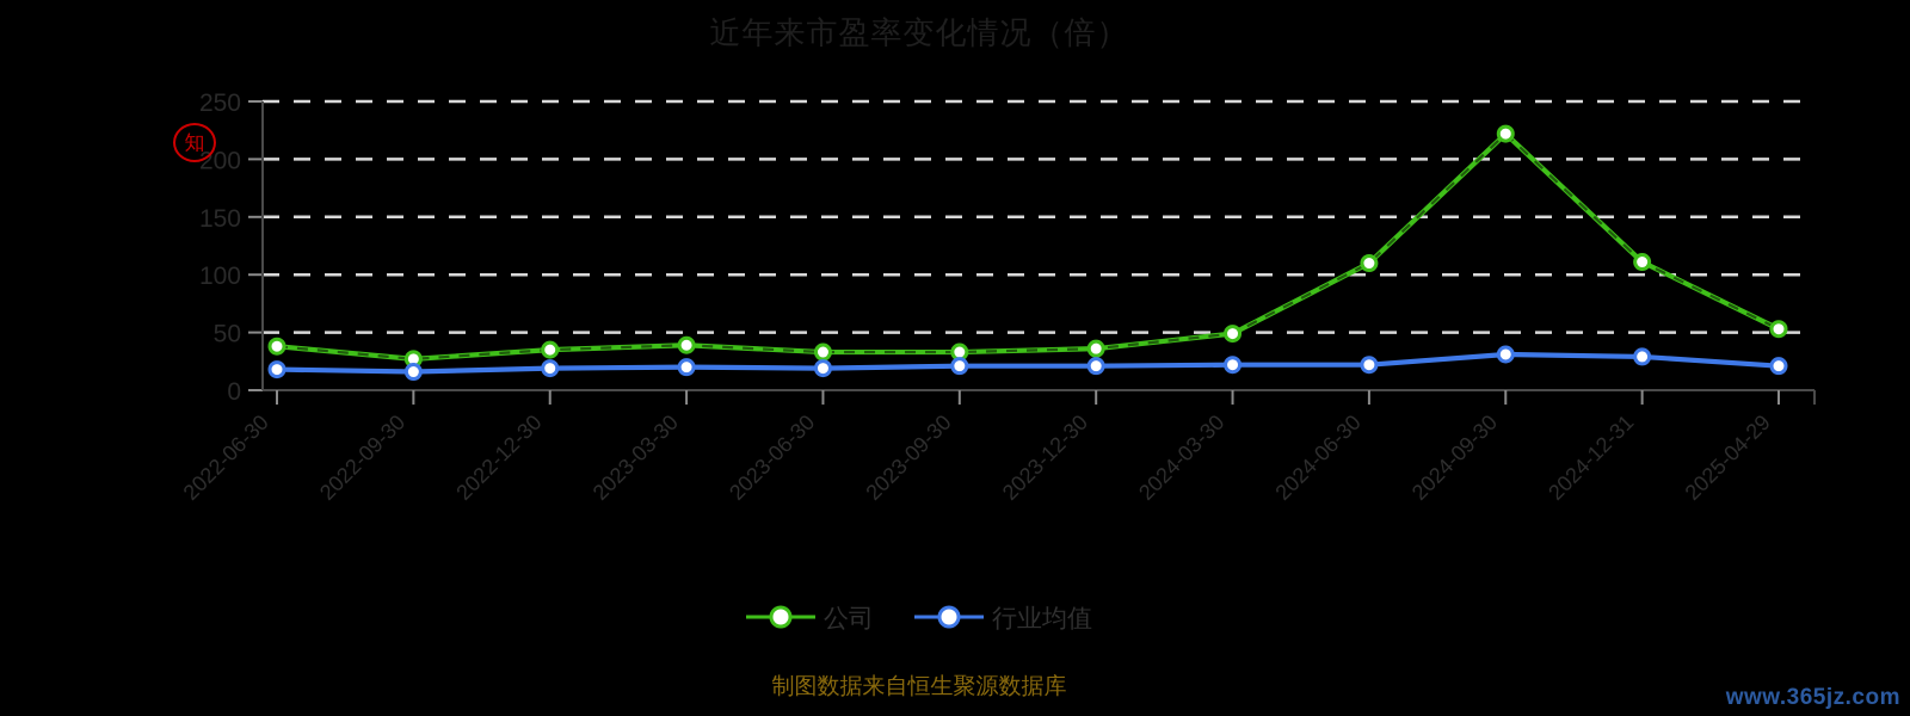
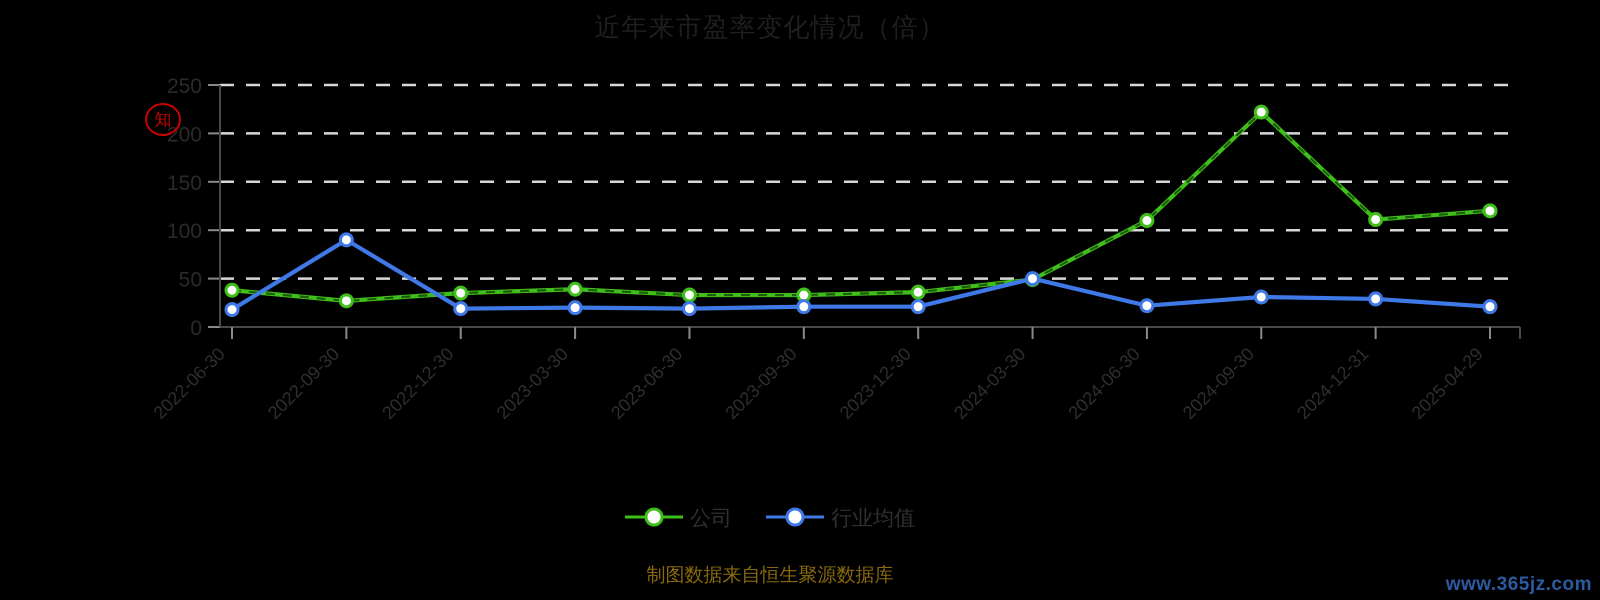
行业均值/2022-09-30: 20 -> 90
行业均值/2024-03-30: 20 -> 50
公司/2025-04-29: 50 -> 120
